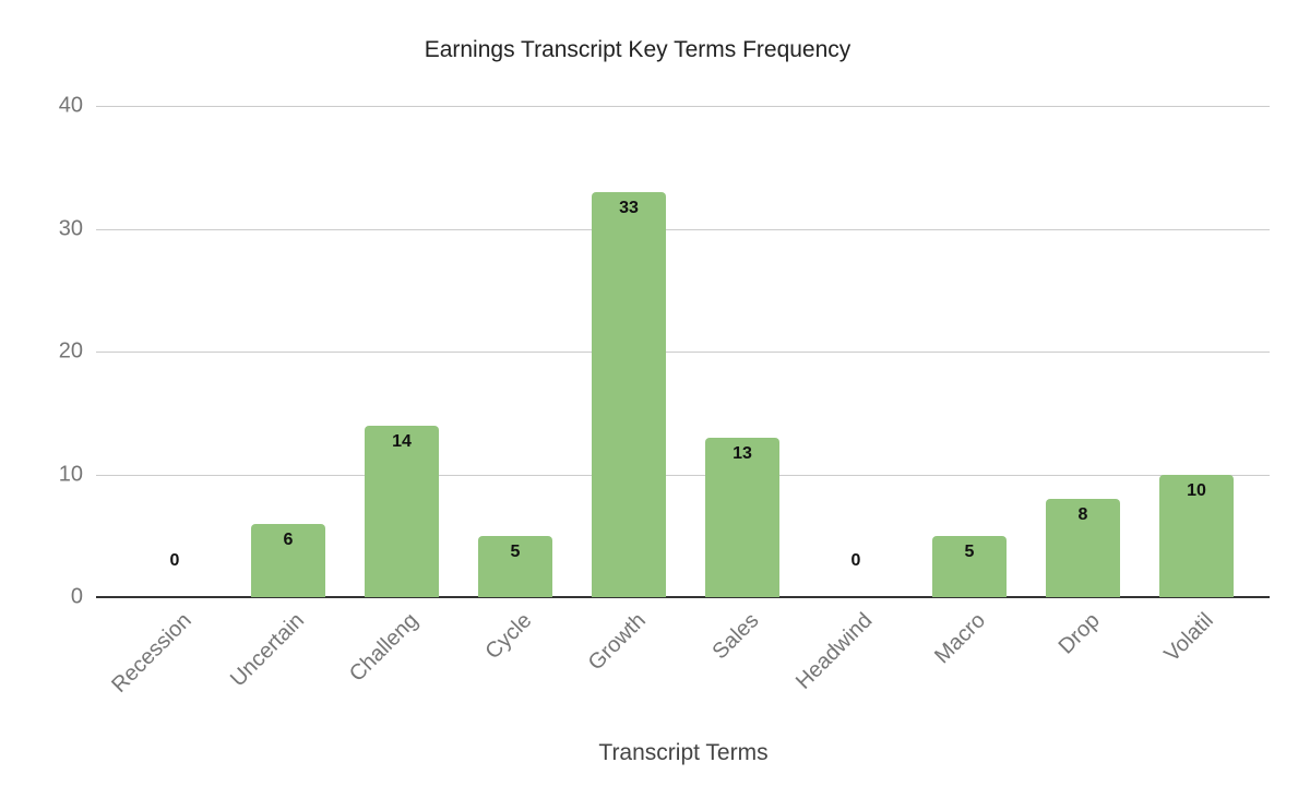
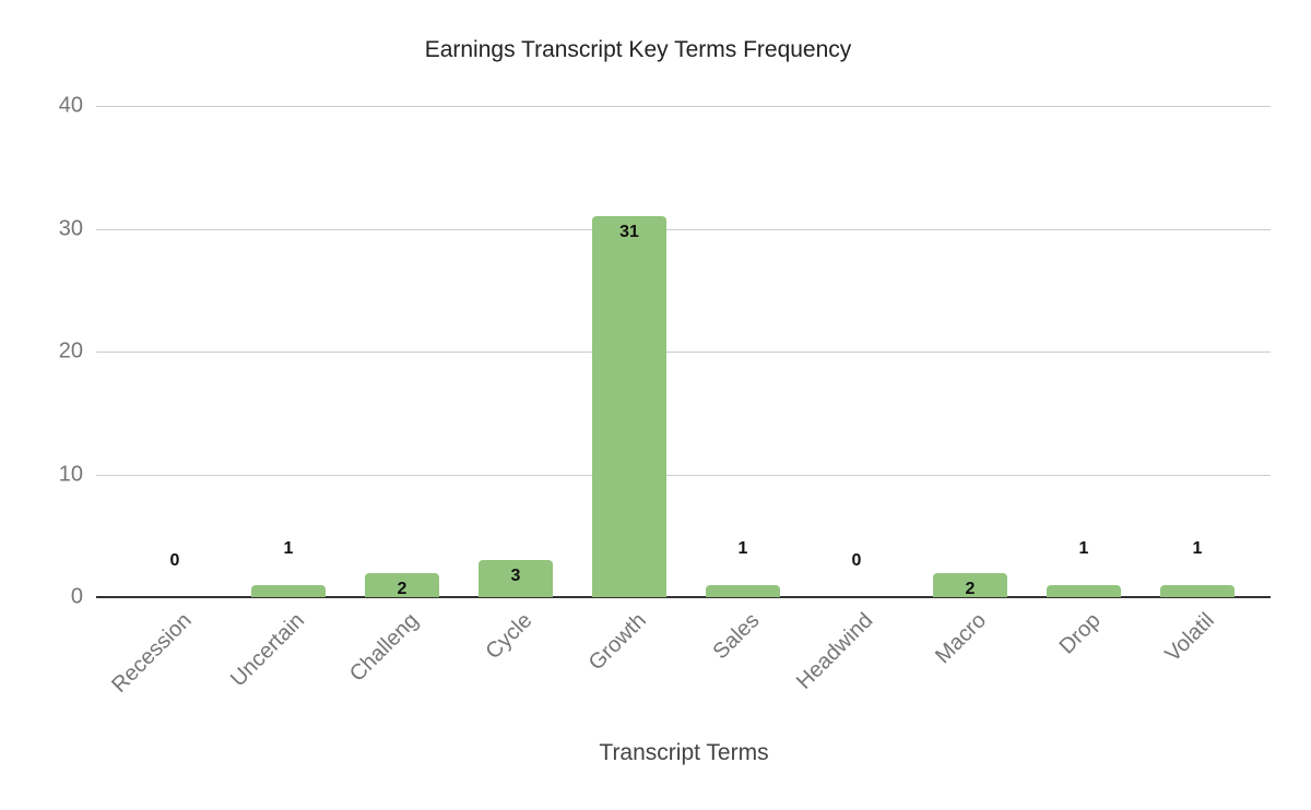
Uncertain: 6 -> 1
Challeng: 14 -> 2
Cycle: 5 -> 3
Growth: 33 -> 31
Sales: 13 -> 1
Macro: 5 -> 2
Drop: 8 -> 1
Volatil: 10 -> 1
